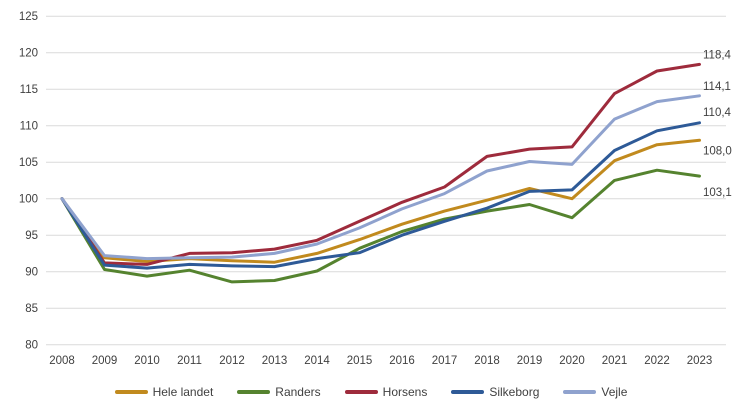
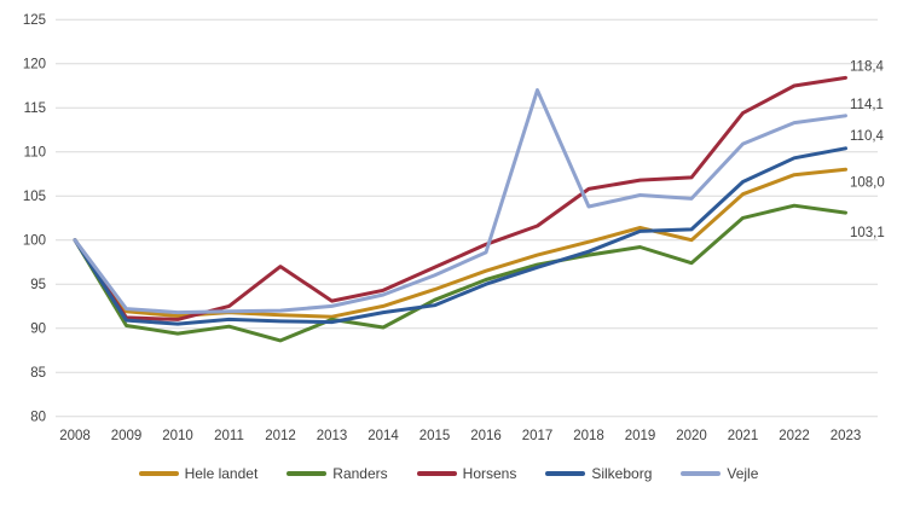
Horsens/2012: 93 -> 97
Randers/2013: 89 -> 91
Vejle/2017: 101 -> 117
